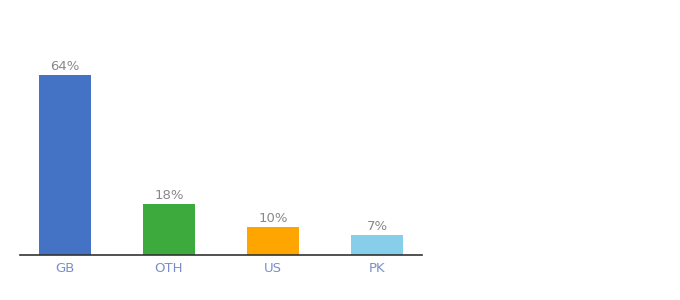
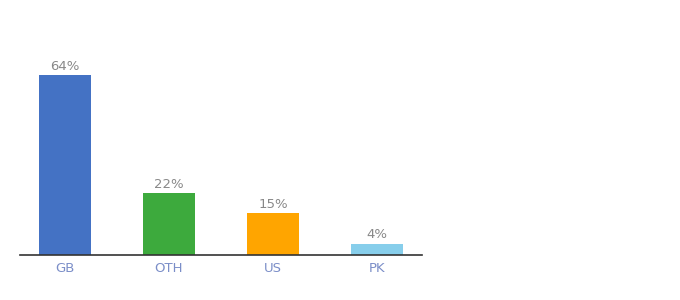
OTH: 18% -> 22%
US: 10% -> 15%
PK: 7% -> 4%
